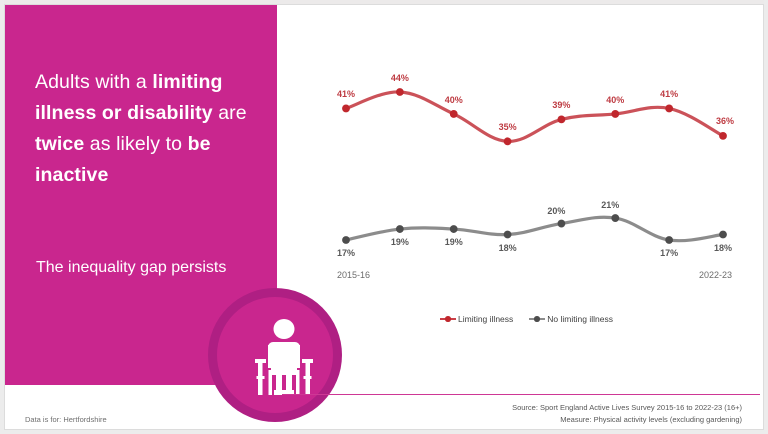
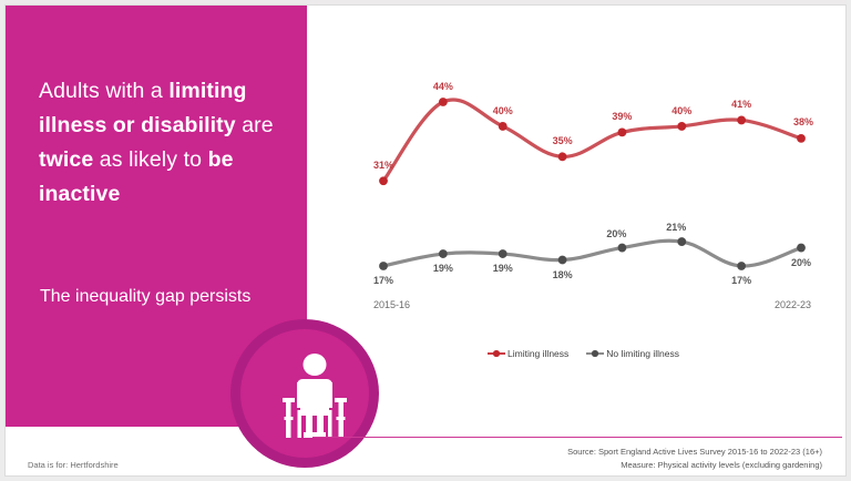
Limiting illness/2015-16: 41% -> 31%
Limiting illness/2022-23: 36% -> 38%
No limiting illness/2022-23: 18% -> 20%
